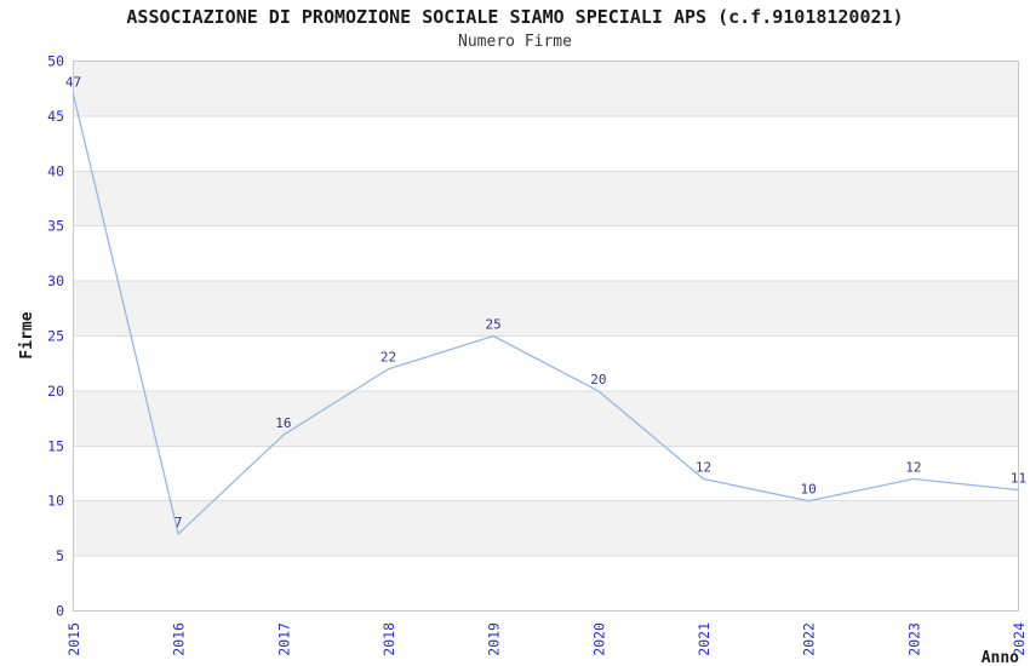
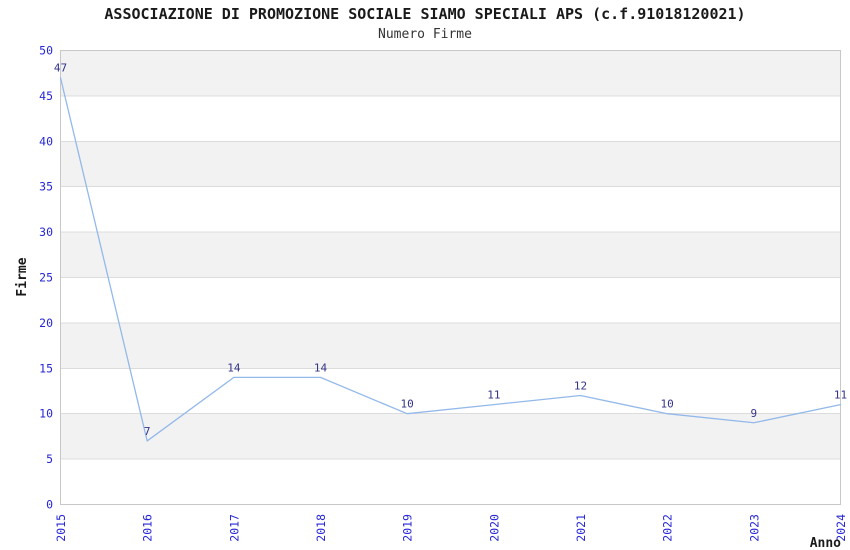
2017: 16 -> 14
2018: 22 -> 14
2019: 25 -> 10
2020: 20 -> 11
2023: 12 -> 9
